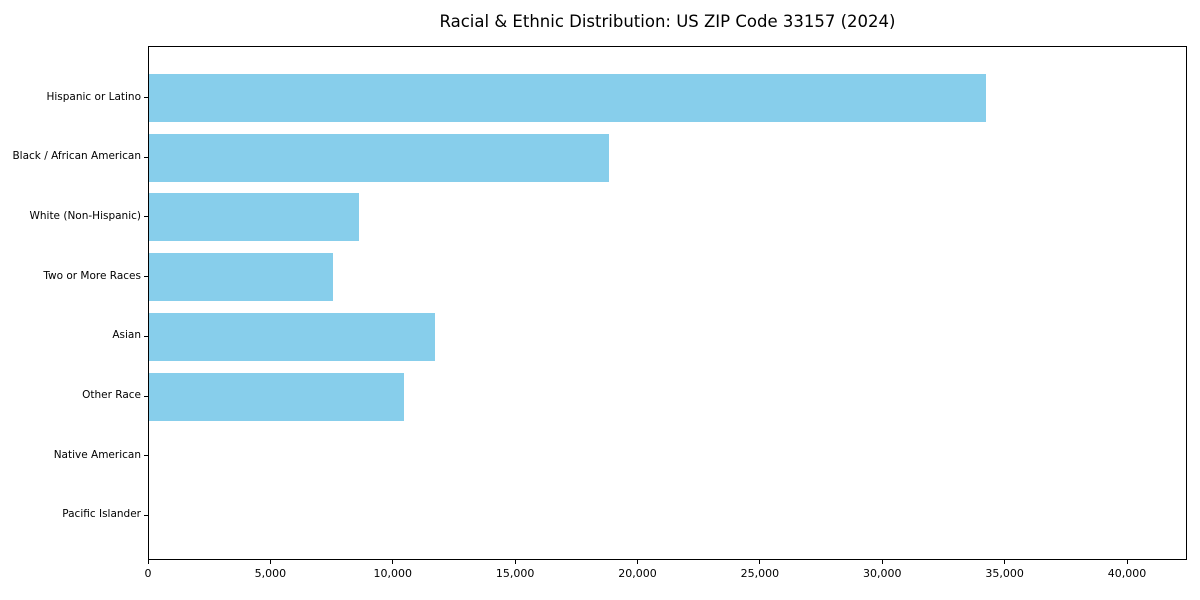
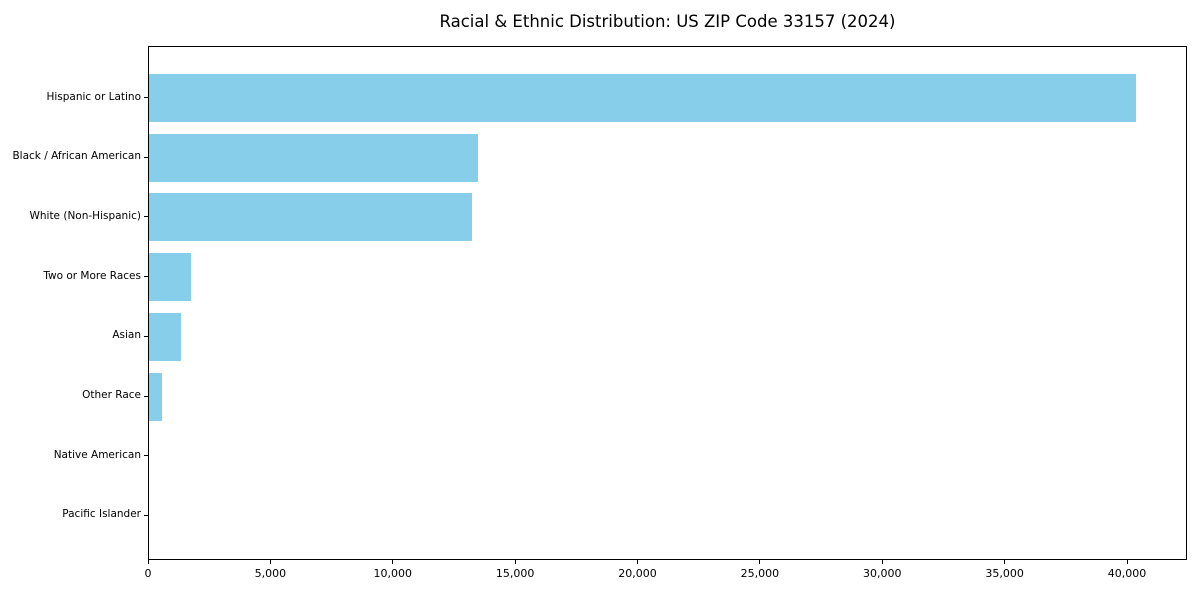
Hispanic or Latino: 34200 -> 40300
Black / African American: 18800 -> 13400
White (Non-Hispanic): 8600 -> 13200
Two or More Races: 7500 -> 1700
Asian: 11700 -> 1300
Other Race: 10400 -> 600
